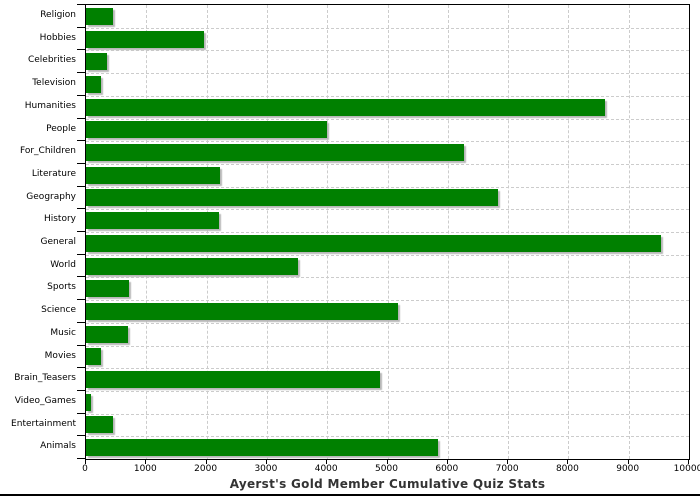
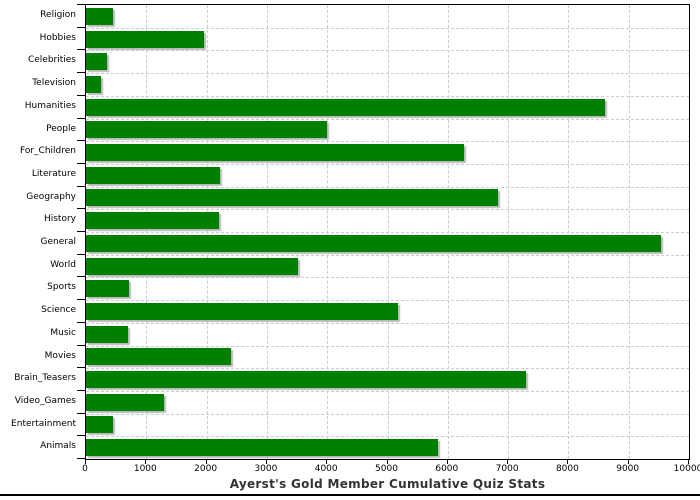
Movies: 200 -> 2400
Brain_Teasers: 4900 -> 7300
Video_Games: 100 -> 1300
